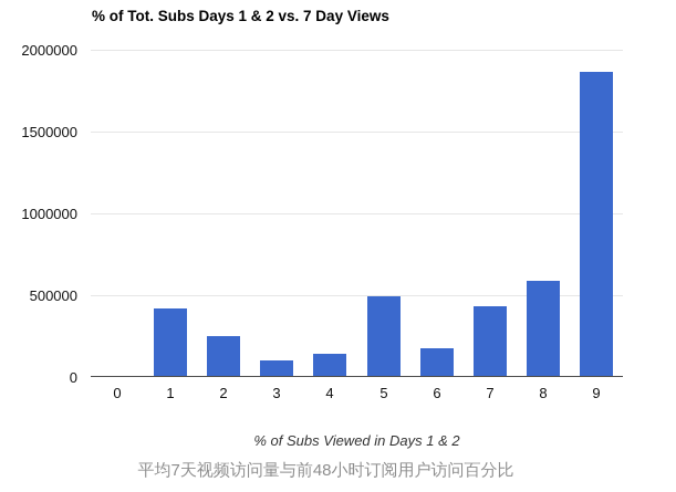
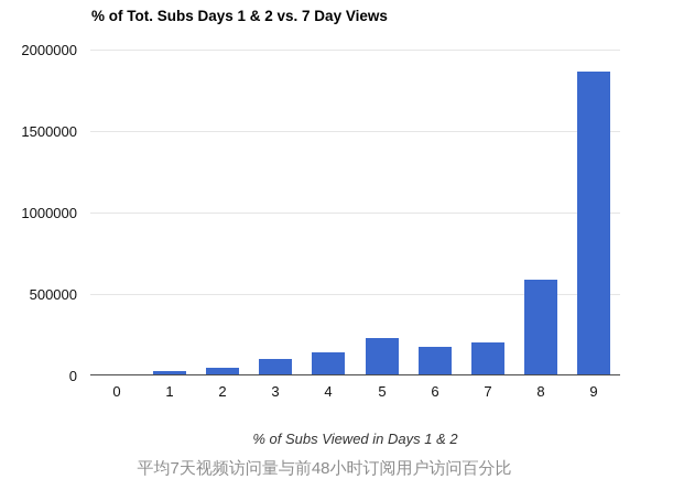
1: 420000 -> 20000
2: 250000 -> 50000
5: 490000 -> 230000
7: 430000 -> 200000
